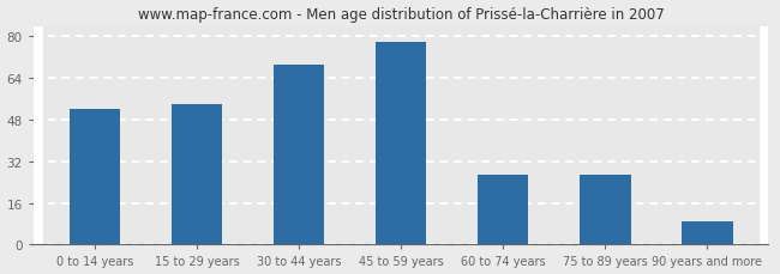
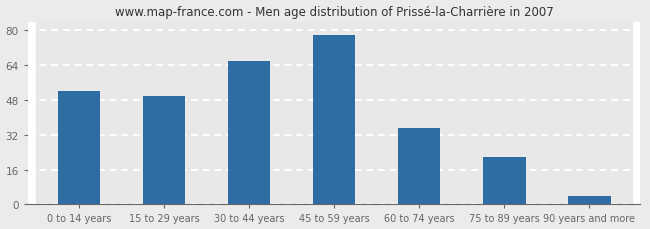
15 to 29 years: 54 -> 50
30 to 44 years: 69 -> 66
60 to 74 years: 27 -> 35
75 to 89 years: 27 -> 22
90 years and more: 9 -> 4
